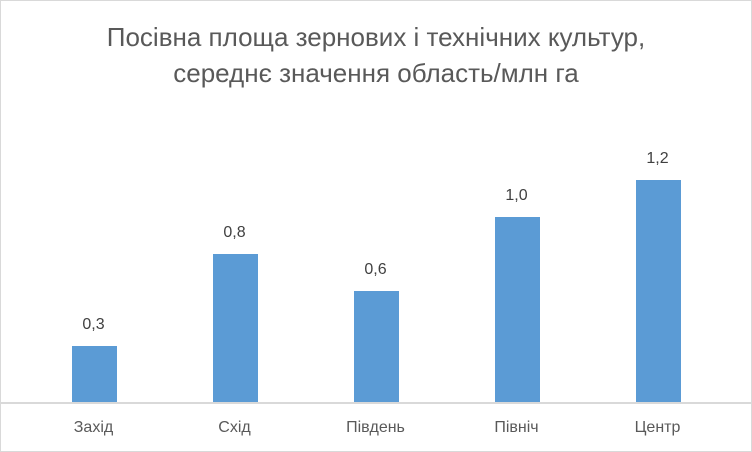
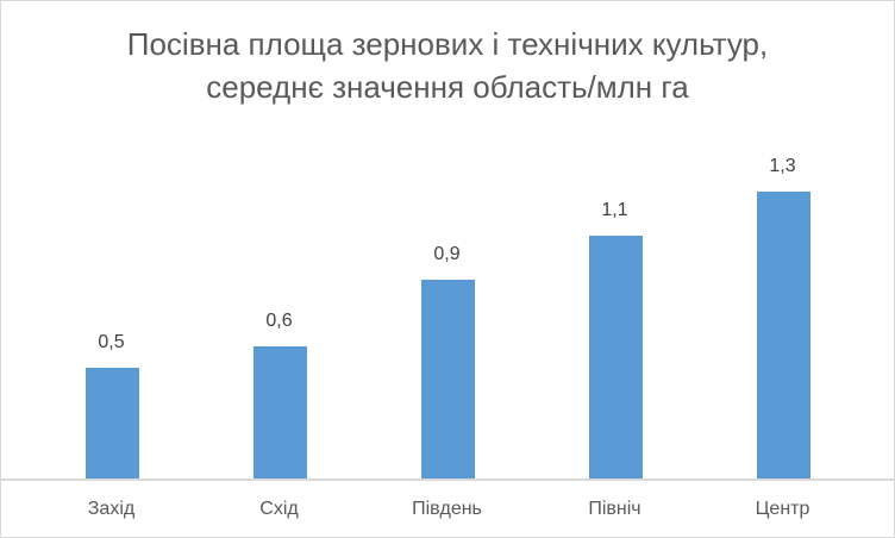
Захід: 0,3 -> 0,5
Схід: 0,8 -> 0,6
Південь: 0,6 -> 0,9
Північ: 1,0 -> 1,1
Центр: 1,2 -> 1,3
